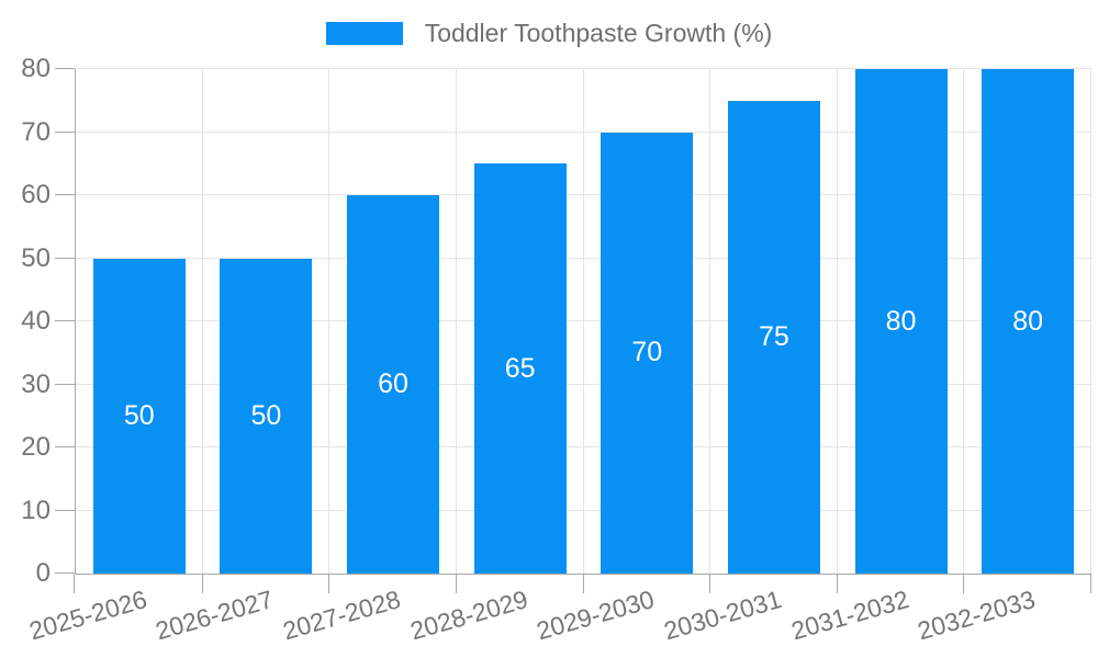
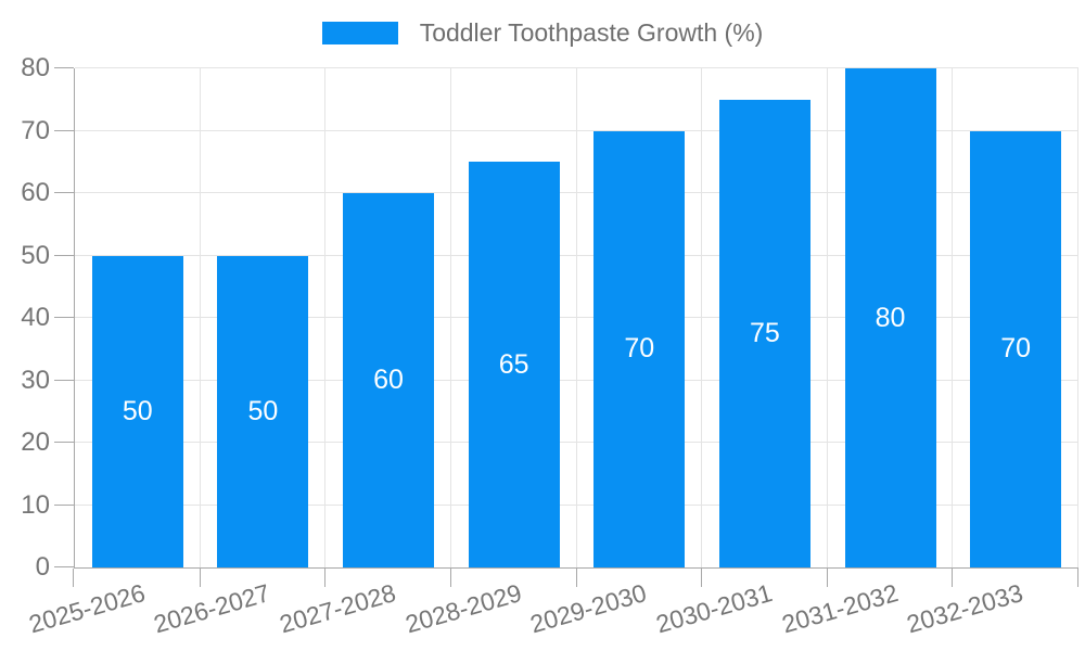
2032-2033: 80 -> 70
